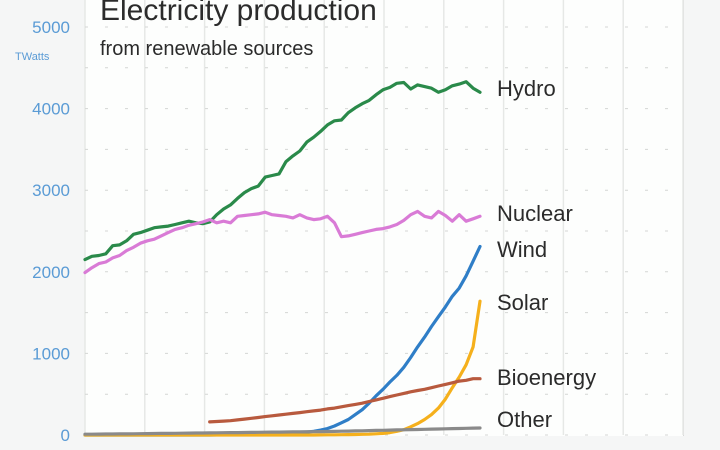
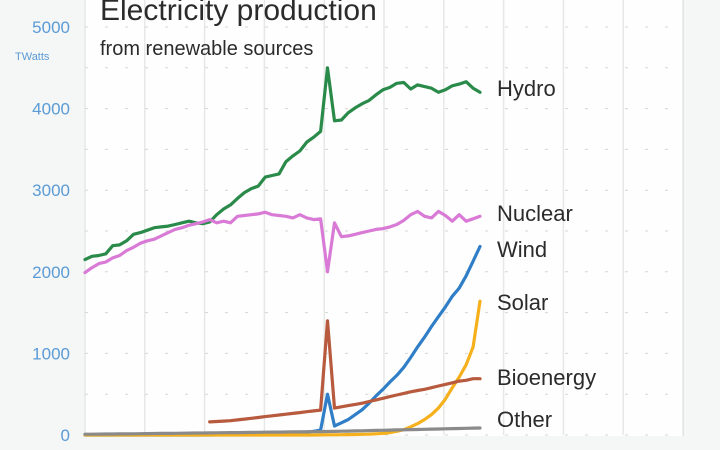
Hydro/2000: 3800 -> 4500
Nuclear/2000: 2700 -> 2000
Wind/2000: 100 -> 500
Bioenergy/2000: 300 -> 1400
